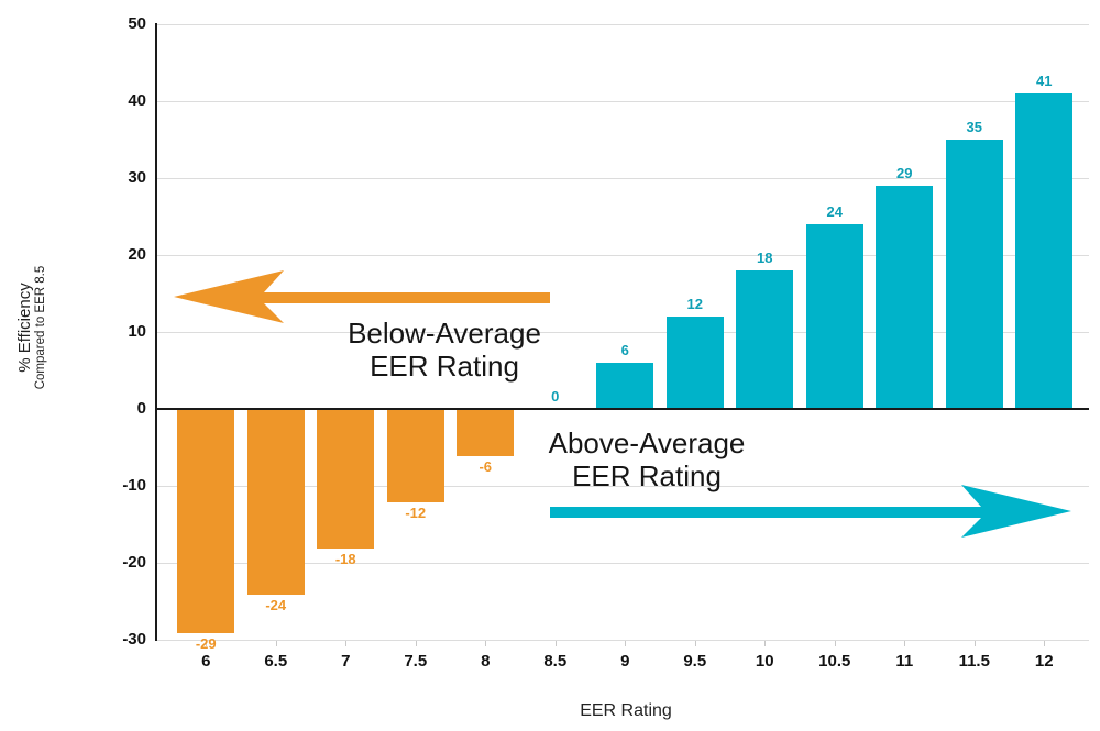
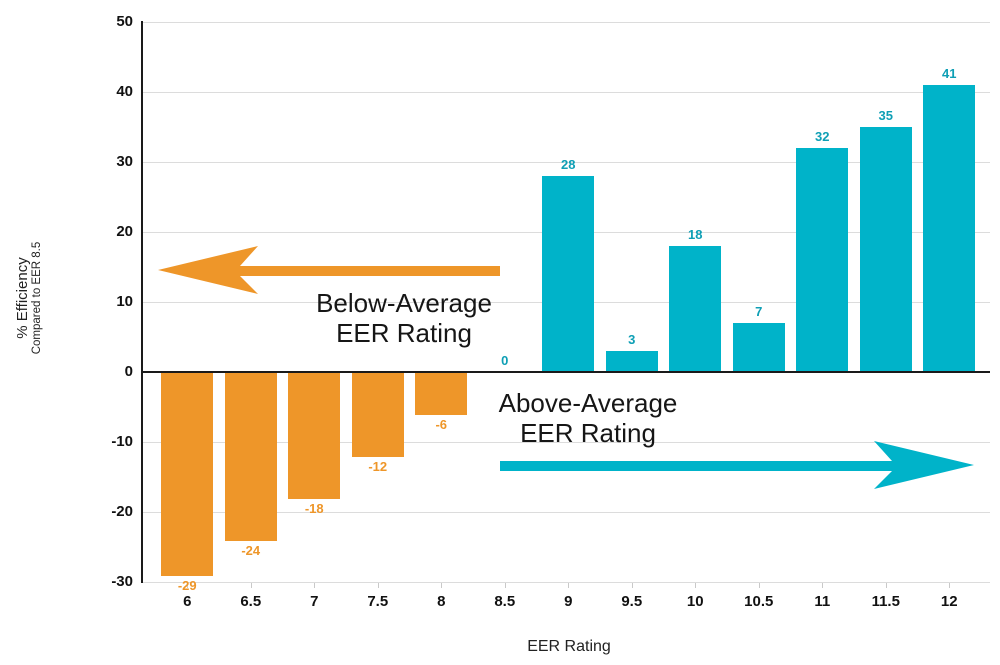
9: 6 -> 28
9.5: 12 -> 3
10.5: 24 -> 7
11: 29 -> 32
